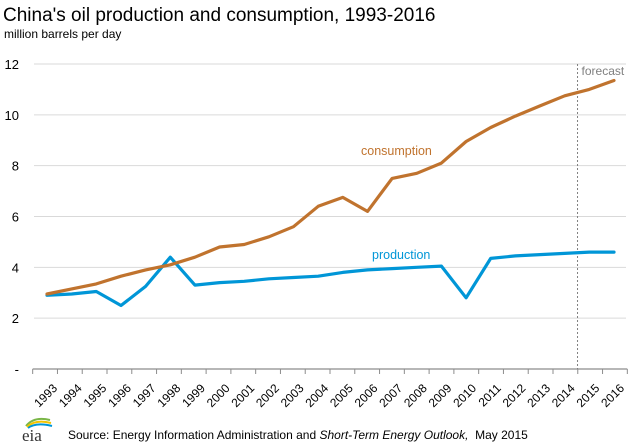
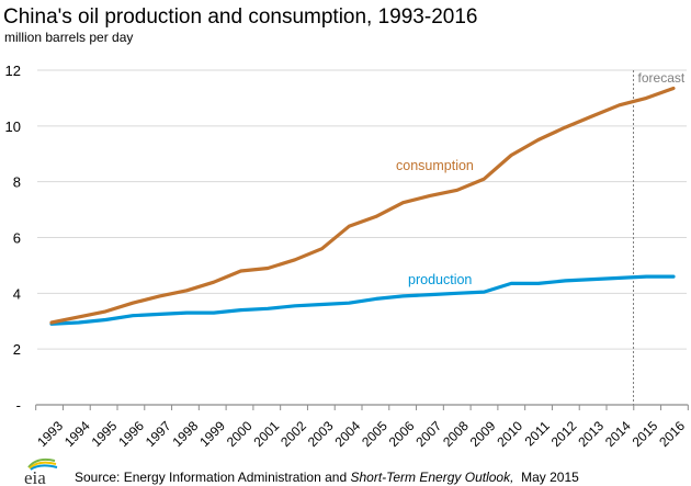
production/1996: 2.5 -> 3.2
production/1998: 4.4 -> 3.3
consumption/2006: 6.2 -> 7.2
production/2010: 2.8 -> 4.3
